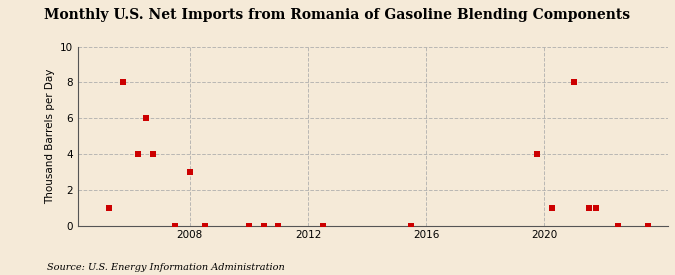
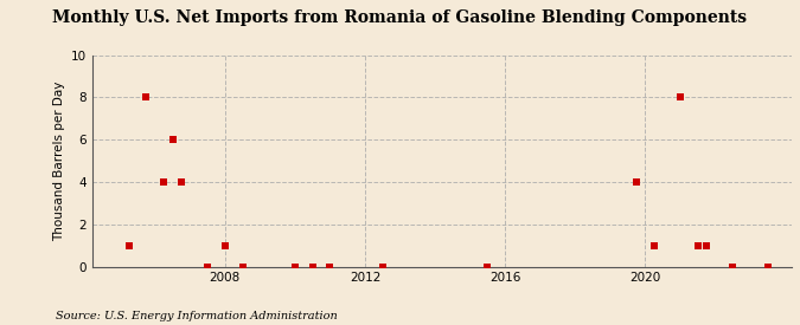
2008: 3 -> 1
